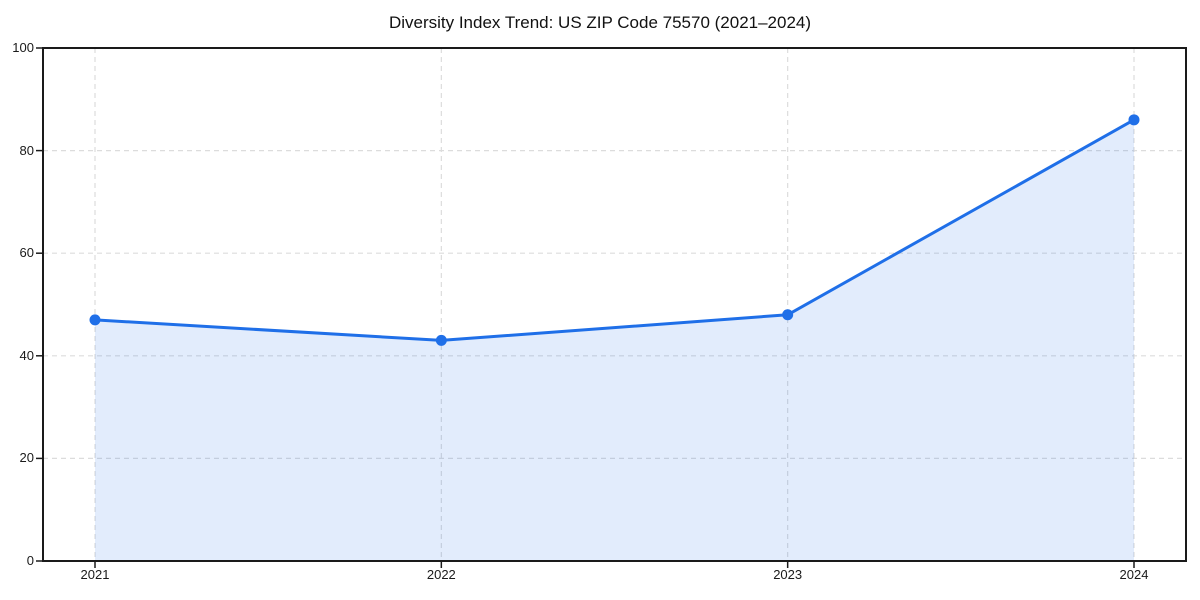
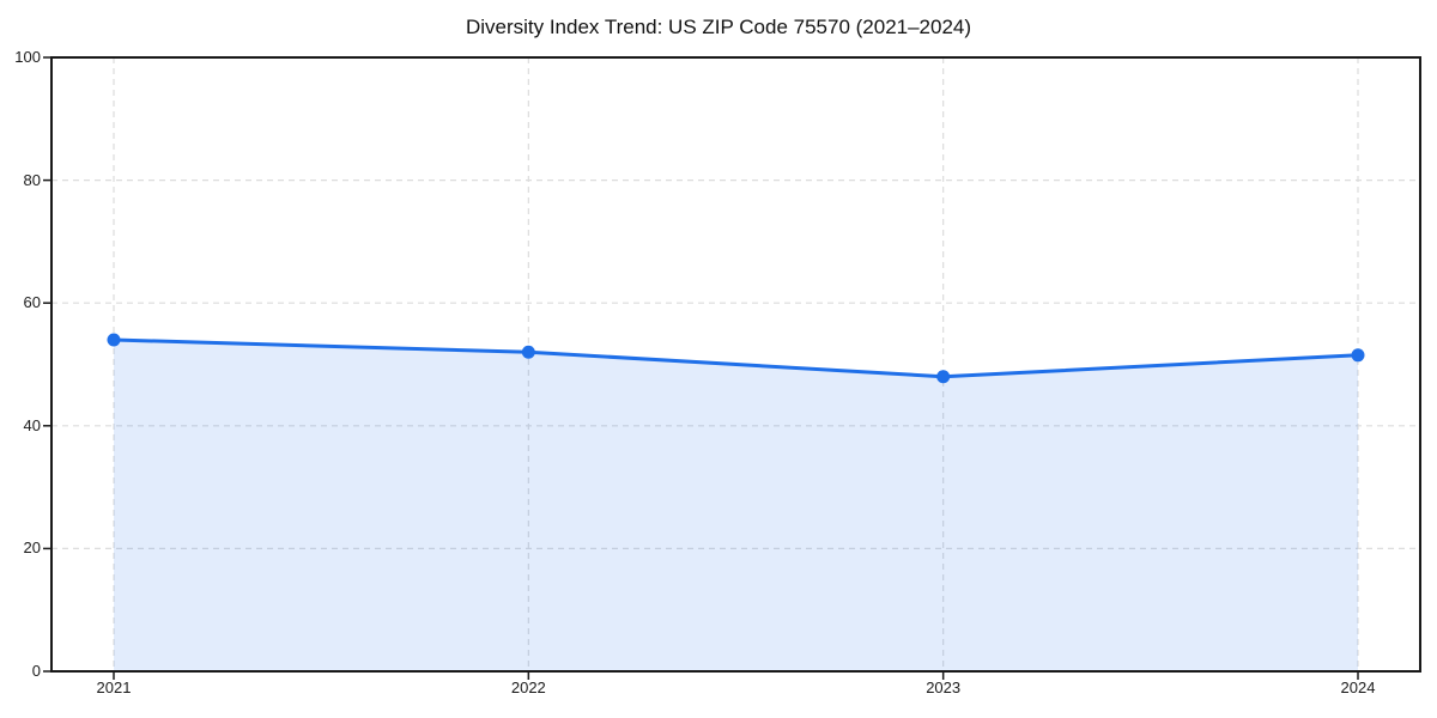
2021: 47 -> 54
2022: 43 -> 52
2024: 86 -> 52
